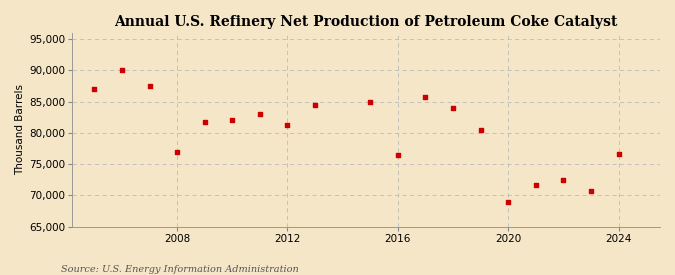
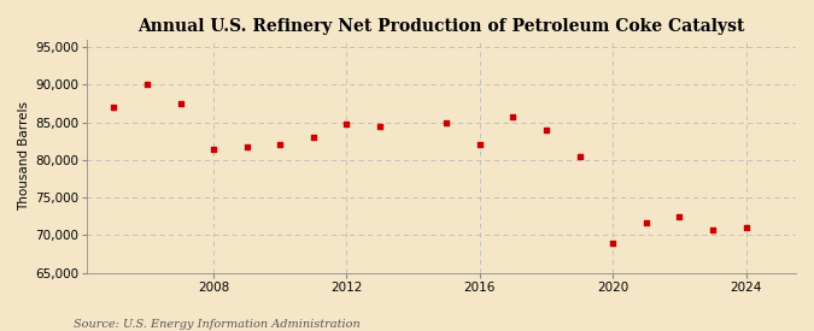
2008: 77,000 -> 81,500
2012: 81,200 -> 84,800
2016: 76,400 -> 82,000
2024: 76,600 -> 71,000
